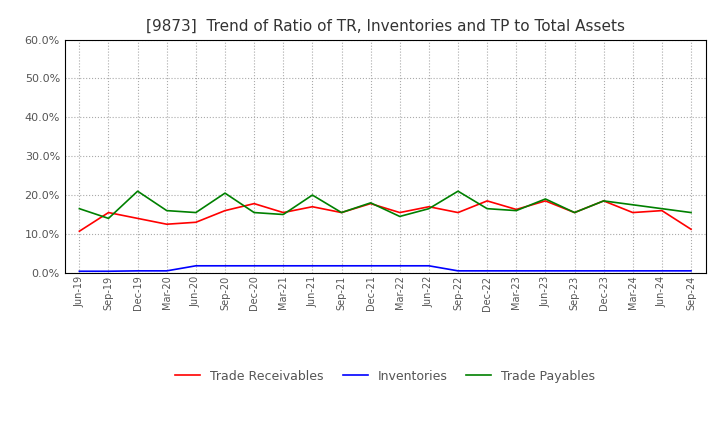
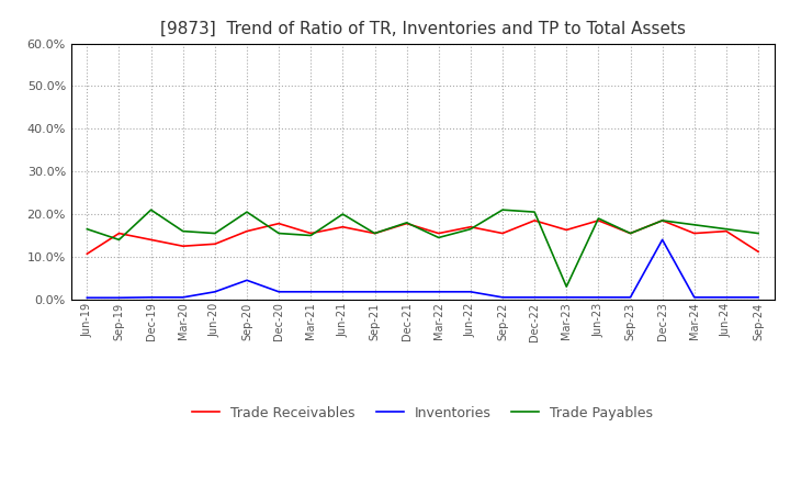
Inventories/Sep-20: 1.8% -> 4.5%
Trade Payables/Dec-22: 16.5% -> 20.5%
Trade Payables/Mar-23: 16.0% -> 3.0%
Inventories/Dec-23: 0.5% -> 14.0%
